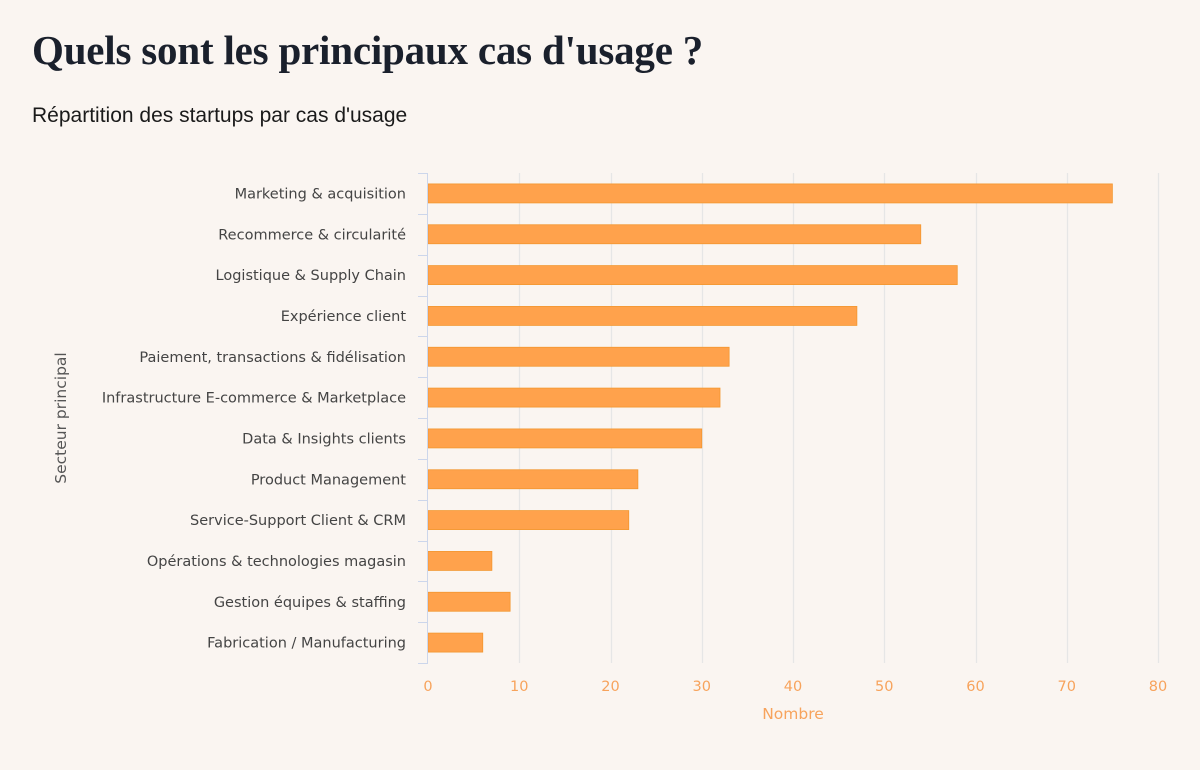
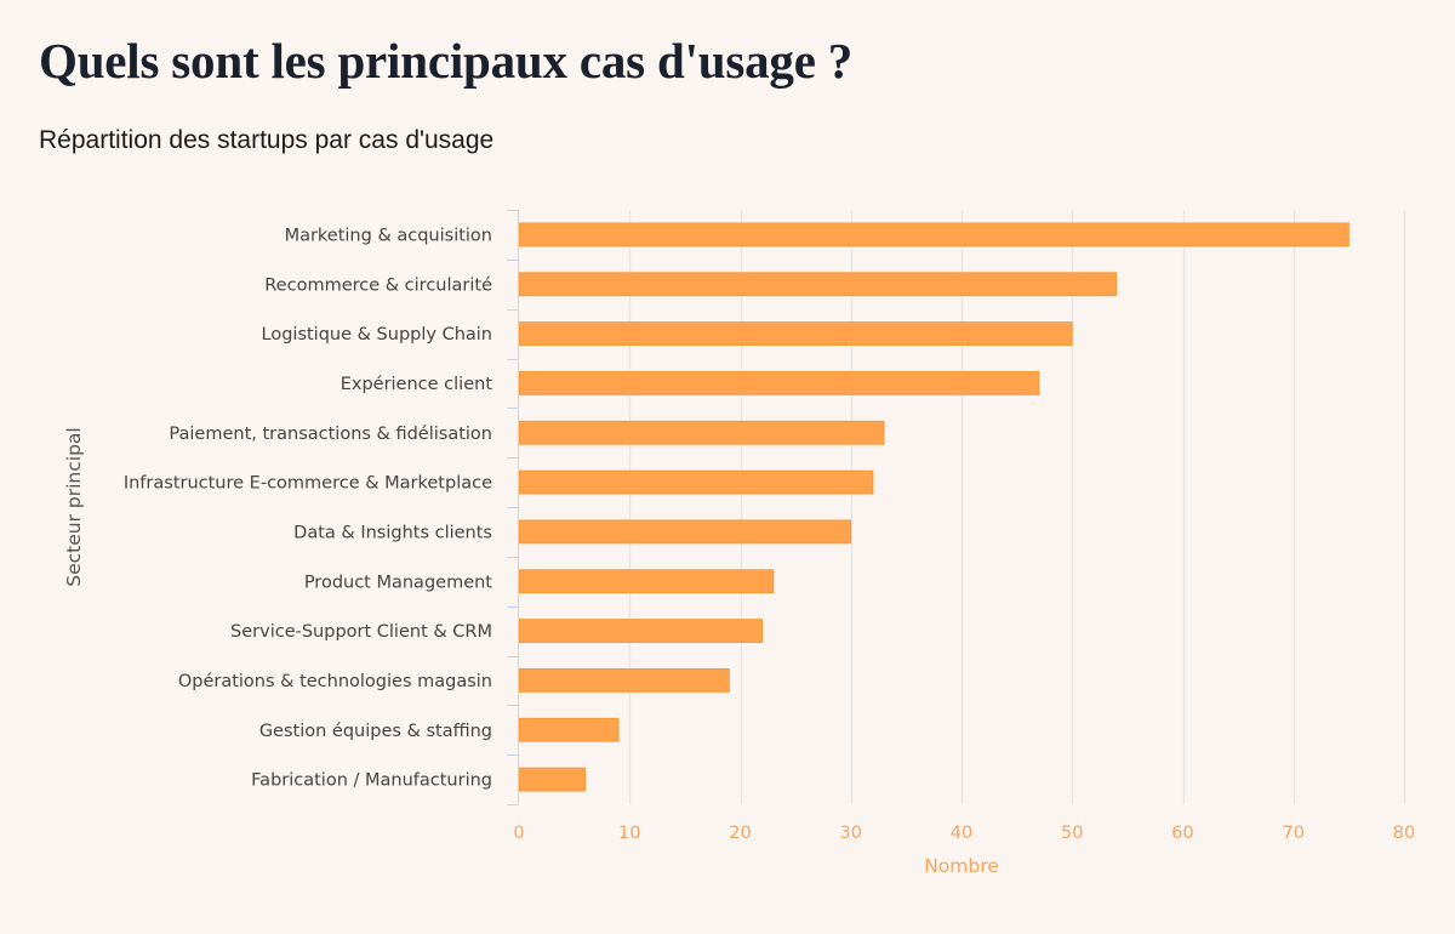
Logistique & Supply Chain: 58 -> 50
Opérations & technologies magasin: 7 -> 19
